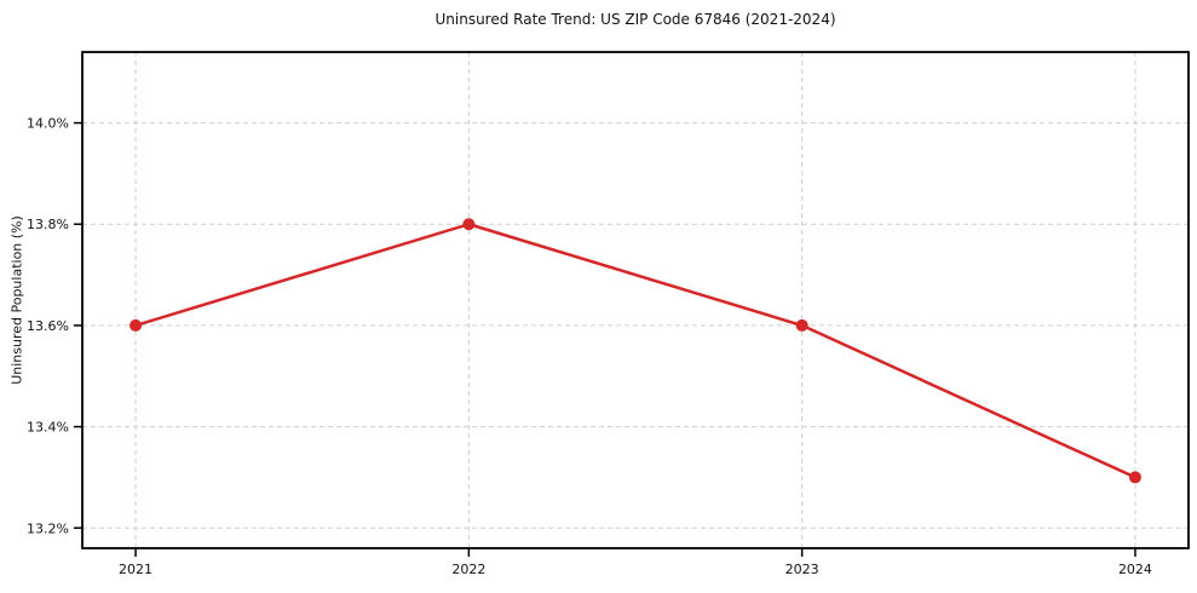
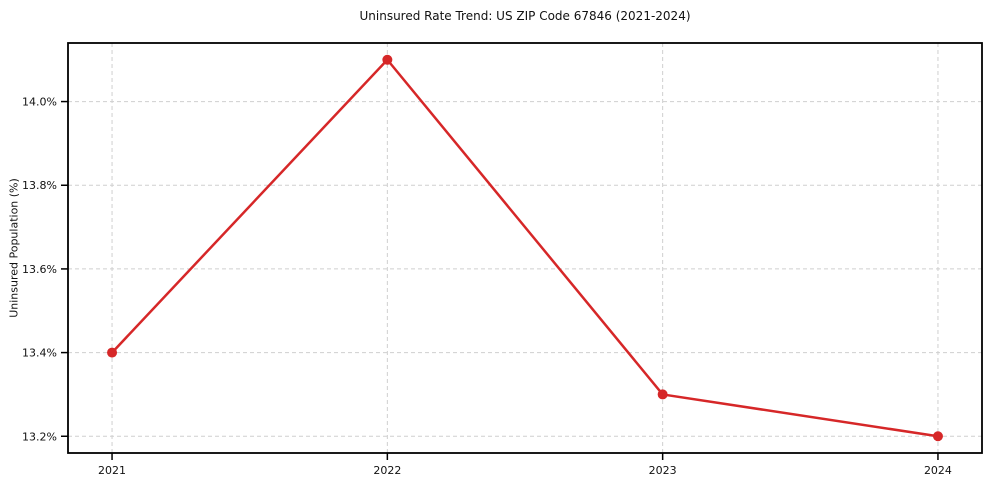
2021: 13.6% -> 13.4%
2022: 13.8% -> 14.1%
2023: 13.6% -> 13.3%
2024: 13.3% -> 13.2%
